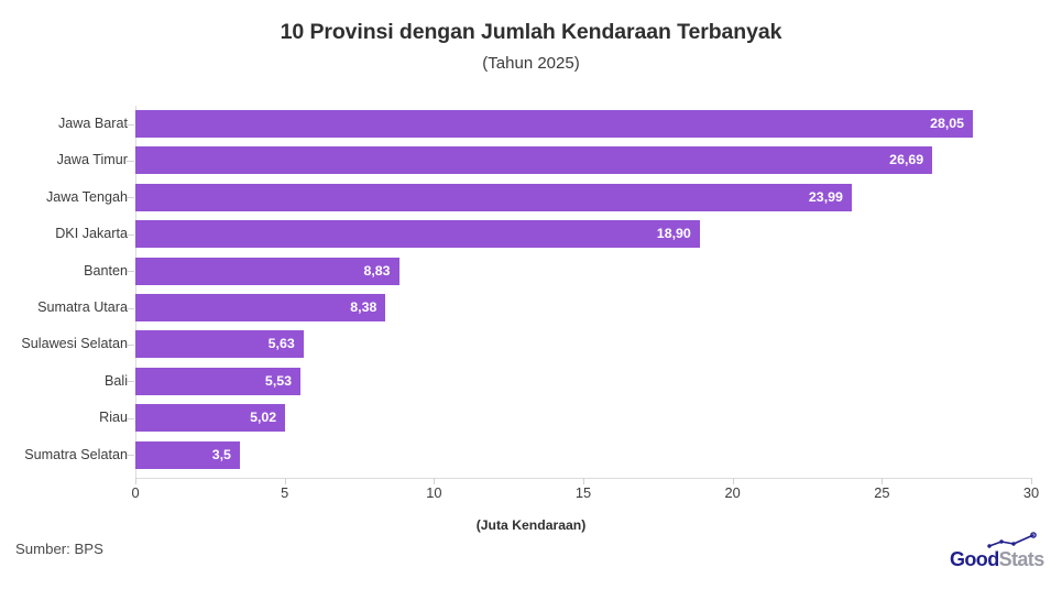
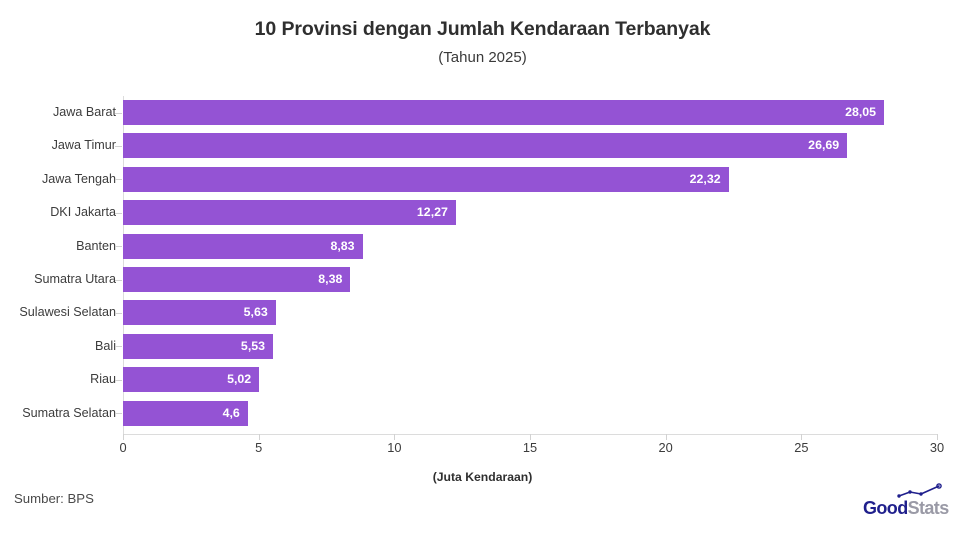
Jawa Tengah: 23,99 -> 22,32
DKI Jakarta: 18,90 -> 12,27
Sumatra Selatan: 3,5 -> 4,6
